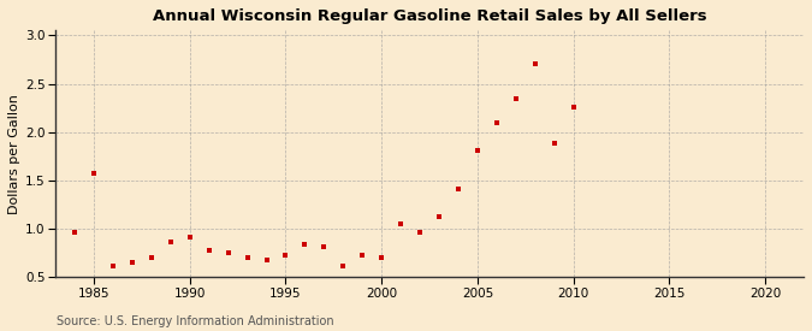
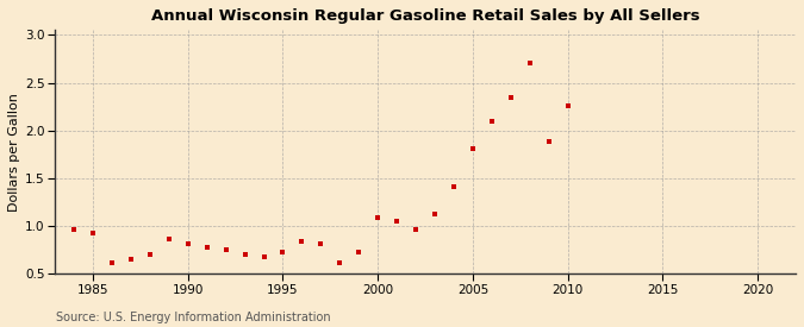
1985: 1.58 -> 0.93
1990: 0.92 -> 0.82
2000: 0.70 -> 1.09
